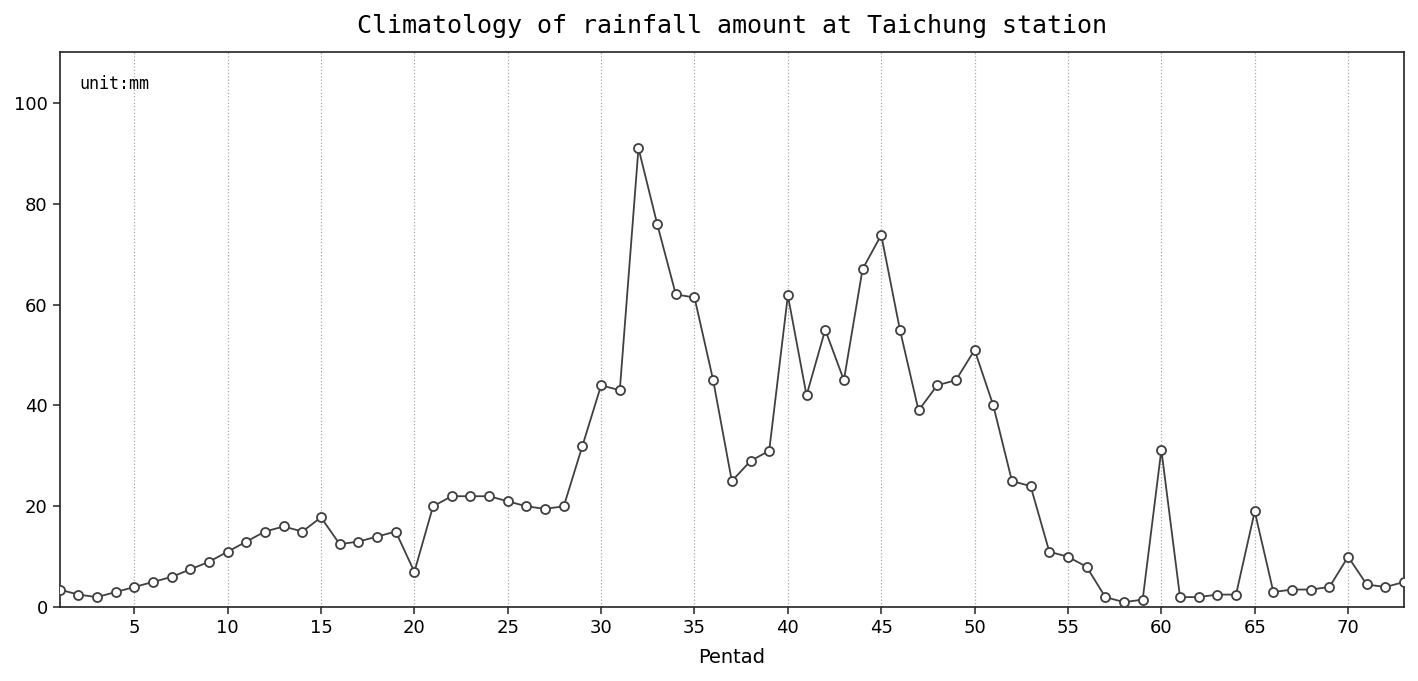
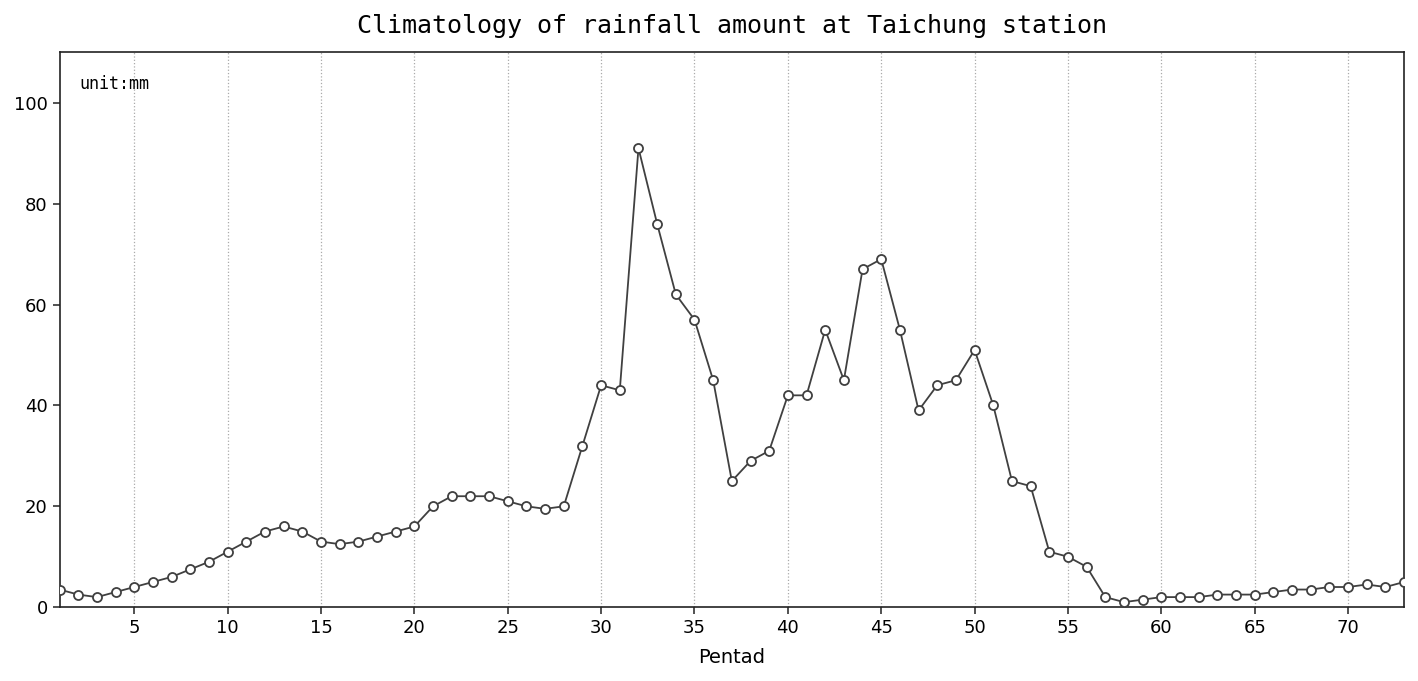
15: 17.8 -> 13.0
20: 7.0 -> 16.0
35: 61.4 -> 57.0
40: 61.8 -> 42.0
45: 73.8 -> 69.0
60: 31.2 -> 2.0
65: 19.0 -> 2.5
70: 10.0 -> 4.0
